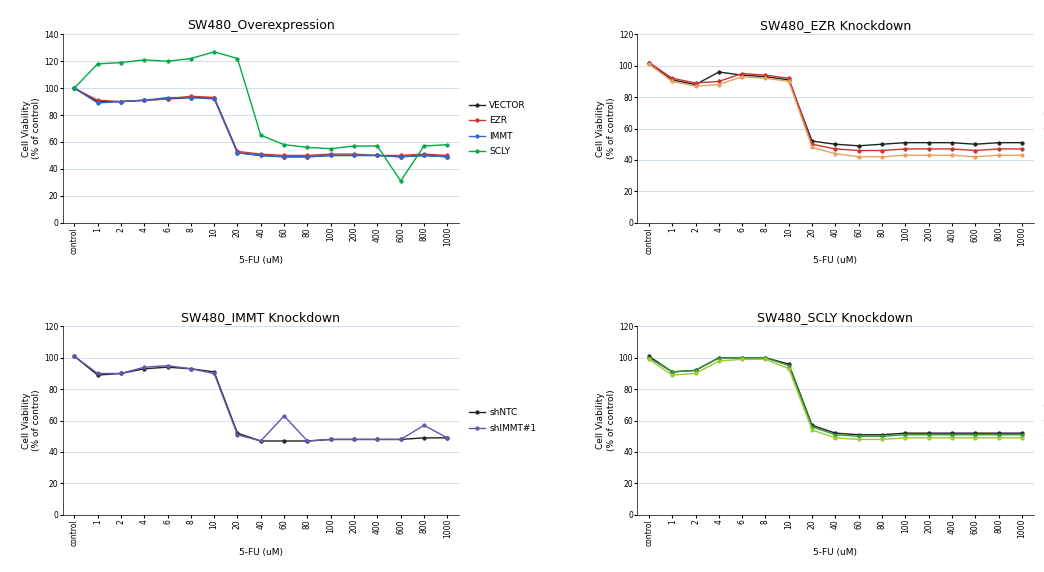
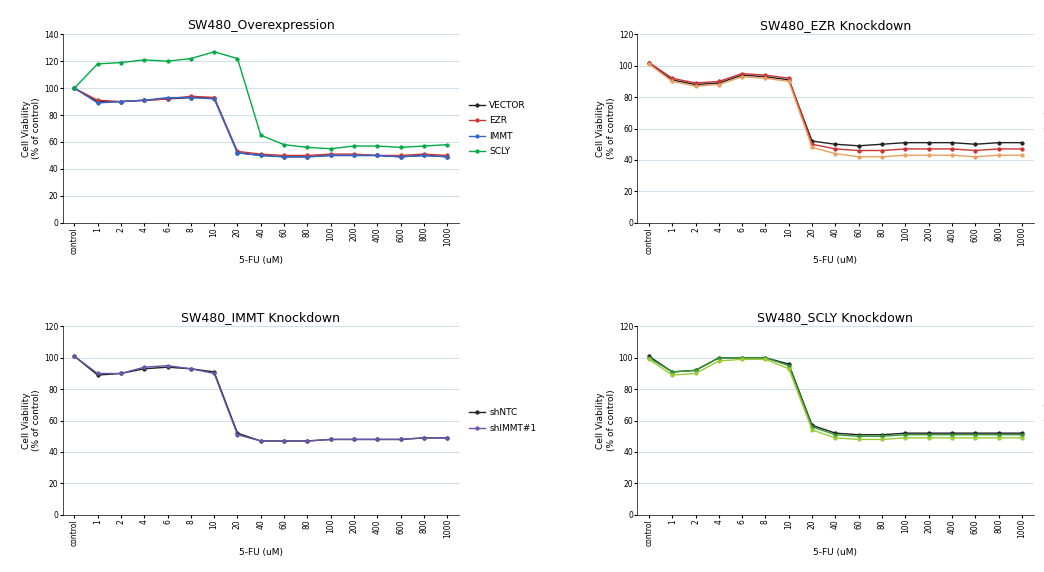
SW480_Overexpression/SCLY/600: 31 -> 56
SW480_EZR Knockdown/shNTC/4: 96 -> 89
SW480_IMMT Knockdown/shIMMT#1/60: 63 -> 47
SW480_IMMT Knockdown/shIMMT#1/800: 57 -> 49
